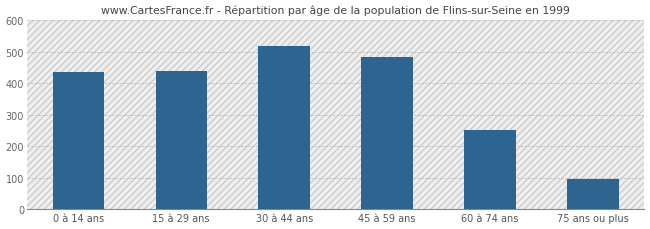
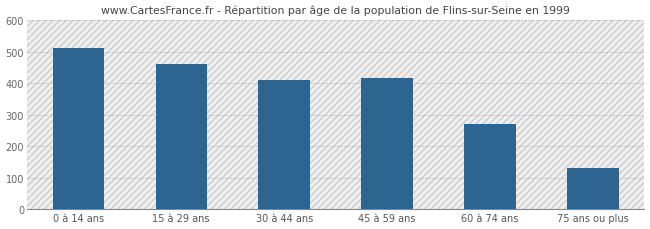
0 à 14 ans: 435 -> 510
15 à 29 ans: 438 -> 460
30 à 44 ans: 519 -> 410
45 à 59 ans: 482 -> 415
60 à 74 ans: 250 -> 270
75 ans ou plus: 95 -> 130
